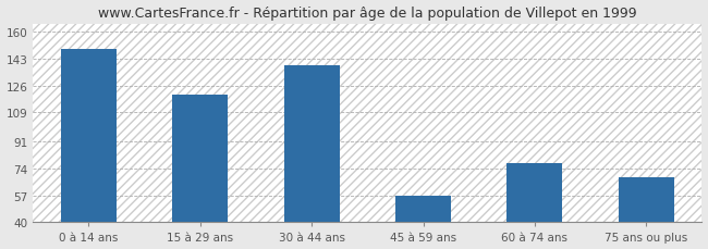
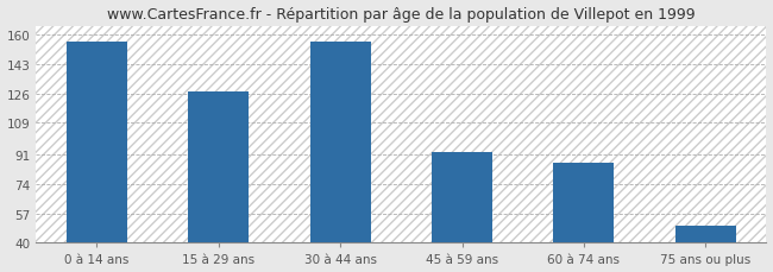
0 à 14 ans: 149 -> 156
15 à 29 ans: 120 -> 127
30 à 44 ans: 139 -> 156
45 à 59 ans: 57 -> 92
60 à 74 ans: 77 -> 86
75 ans ou plus: 68 -> 50
